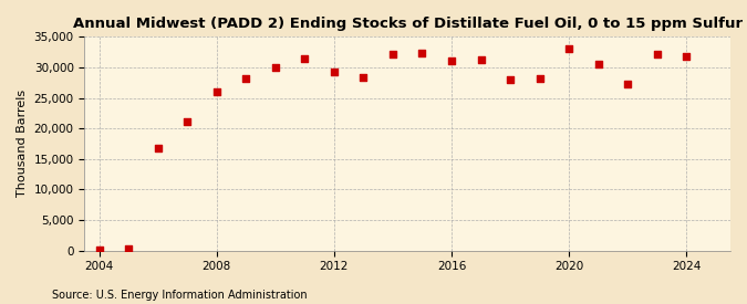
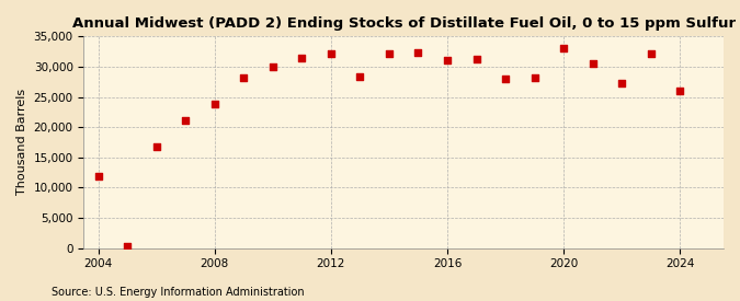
2004: 100 -> 11,800
2008: 26,000 -> 23,800
2012: 29,300 -> 32,200
2024: 31,800 -> 26,000
